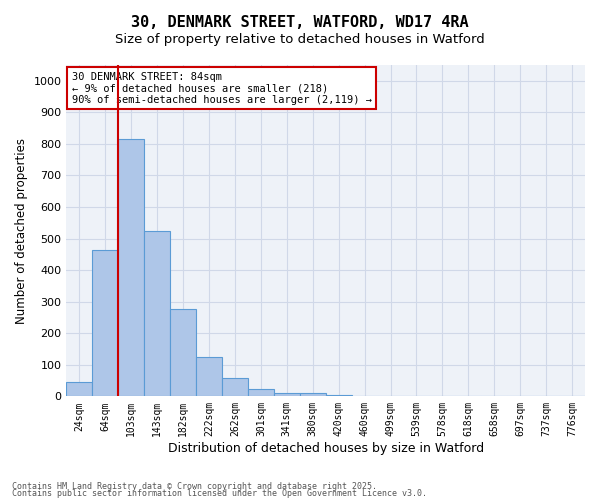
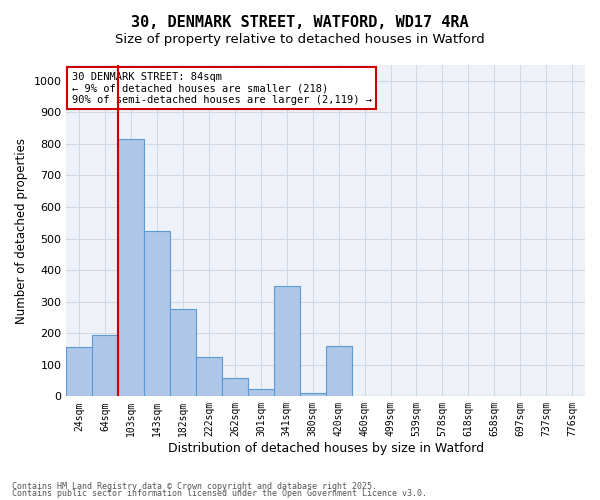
24sqm: 45 -> 155
64sqm: 465 -> 195
341sqm: 12 -> 350
420sqm: 5 -> 160
